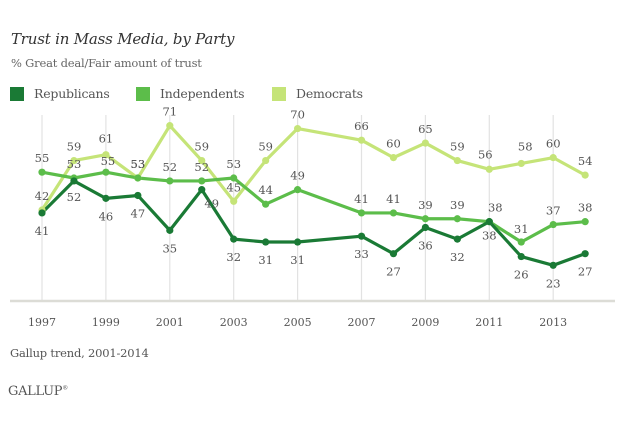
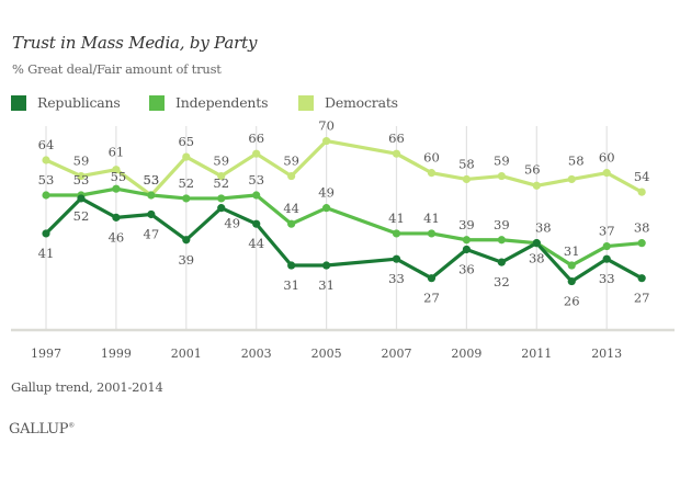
Independents/1997: 55 -> 53
Democrats/1997: 42 -> 64
Republicans/2001: 35 -> 39
Democrats/2001: 71 -> 65
Republicans/2003: 32 -> 44
Democrats/2003: 45 -> 66
Democrats/2009: 65 -> 58
Republicans/2013: 23 -> 33
